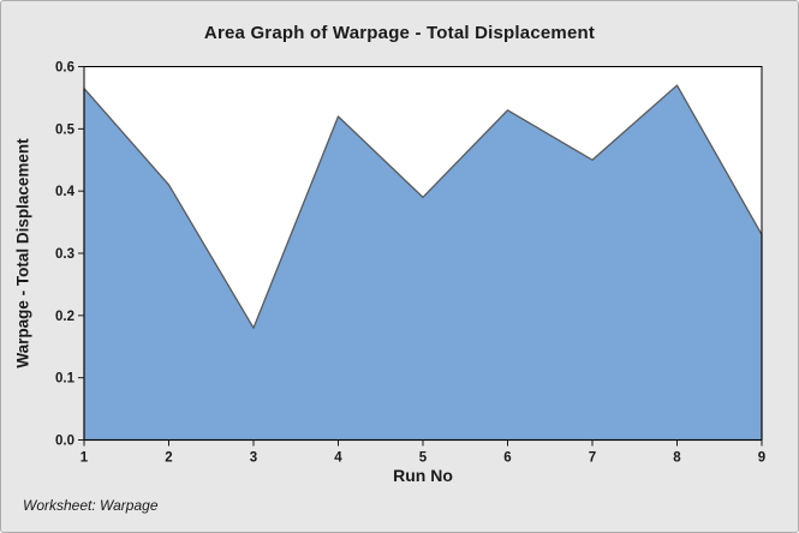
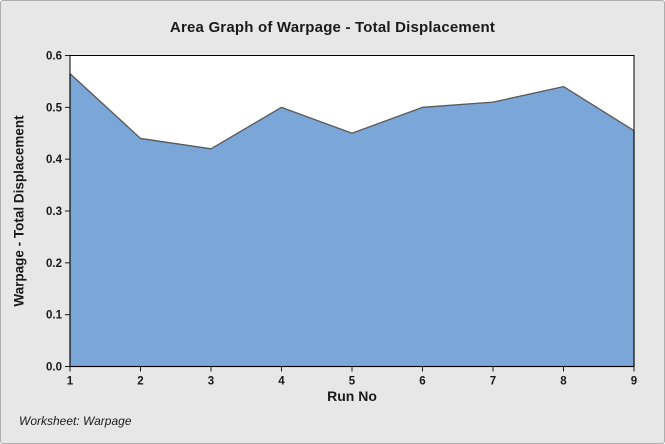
2: 0.41 -> 0.44
3: 0.18 -> 0.42
4: 0.52 -> 0.50
5: 0.39 -> 0.45
6: 0.53 -> 0.50
7: 0.45 -> 0.51
8: 0.57 -> 0.54
9: 0.33 -> 0.46
